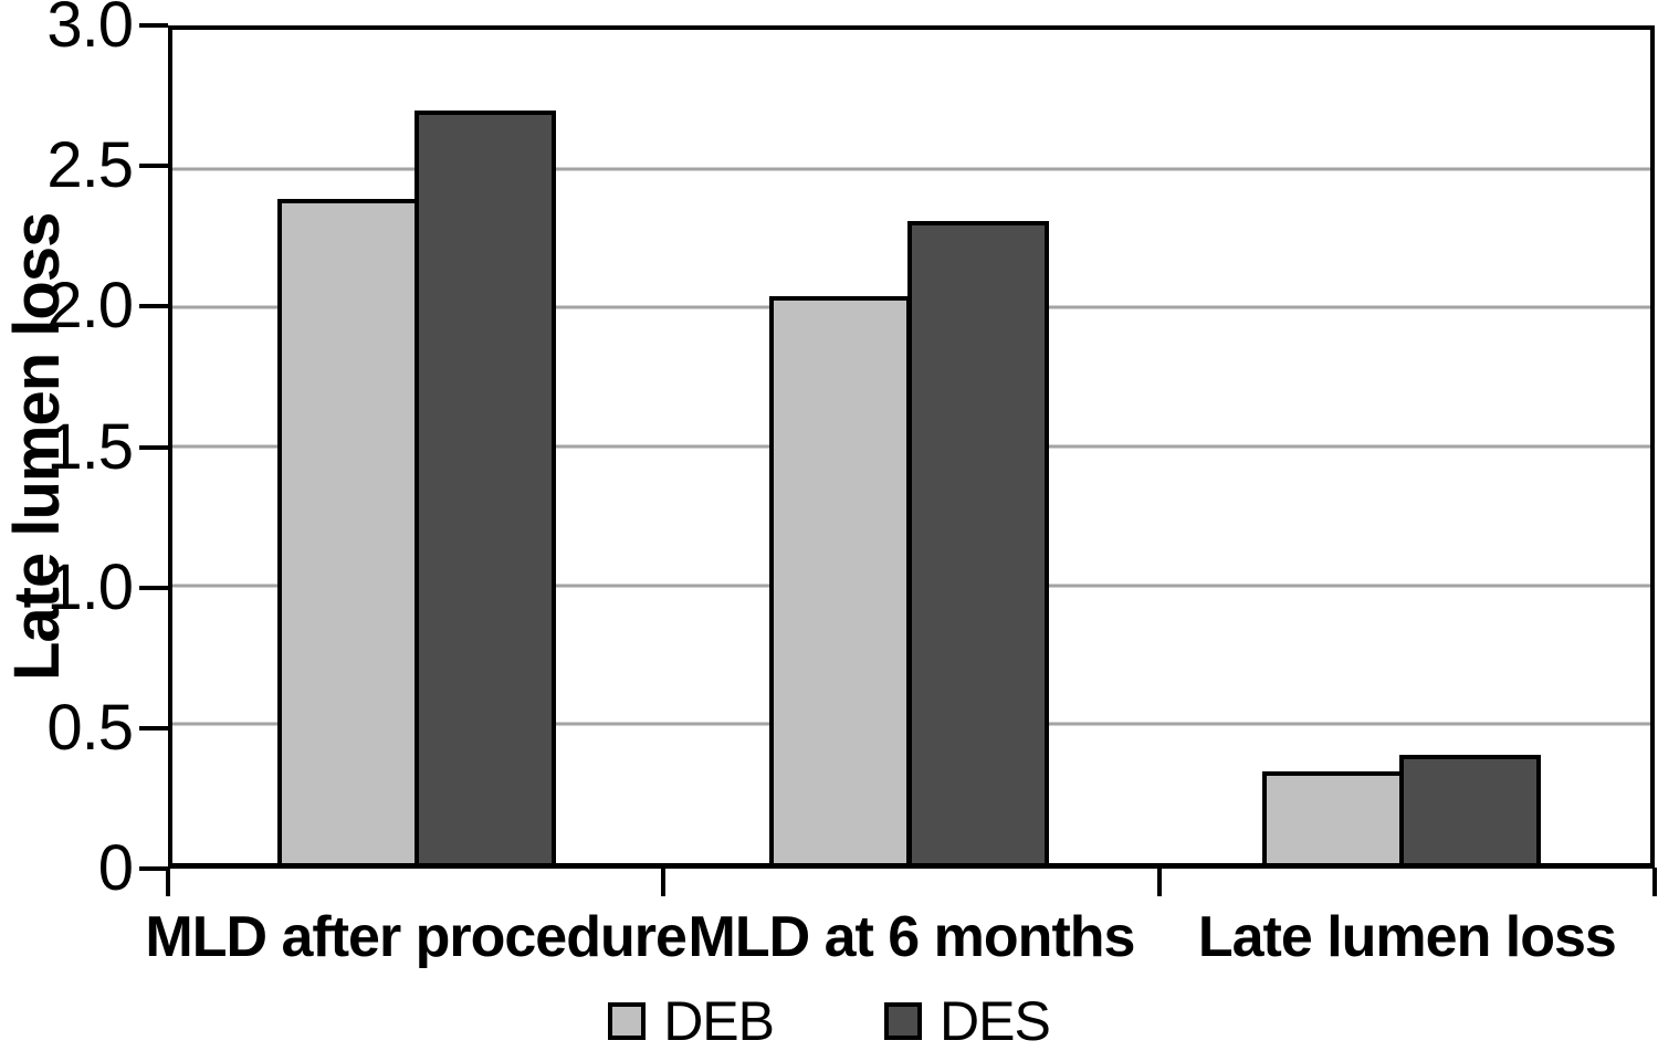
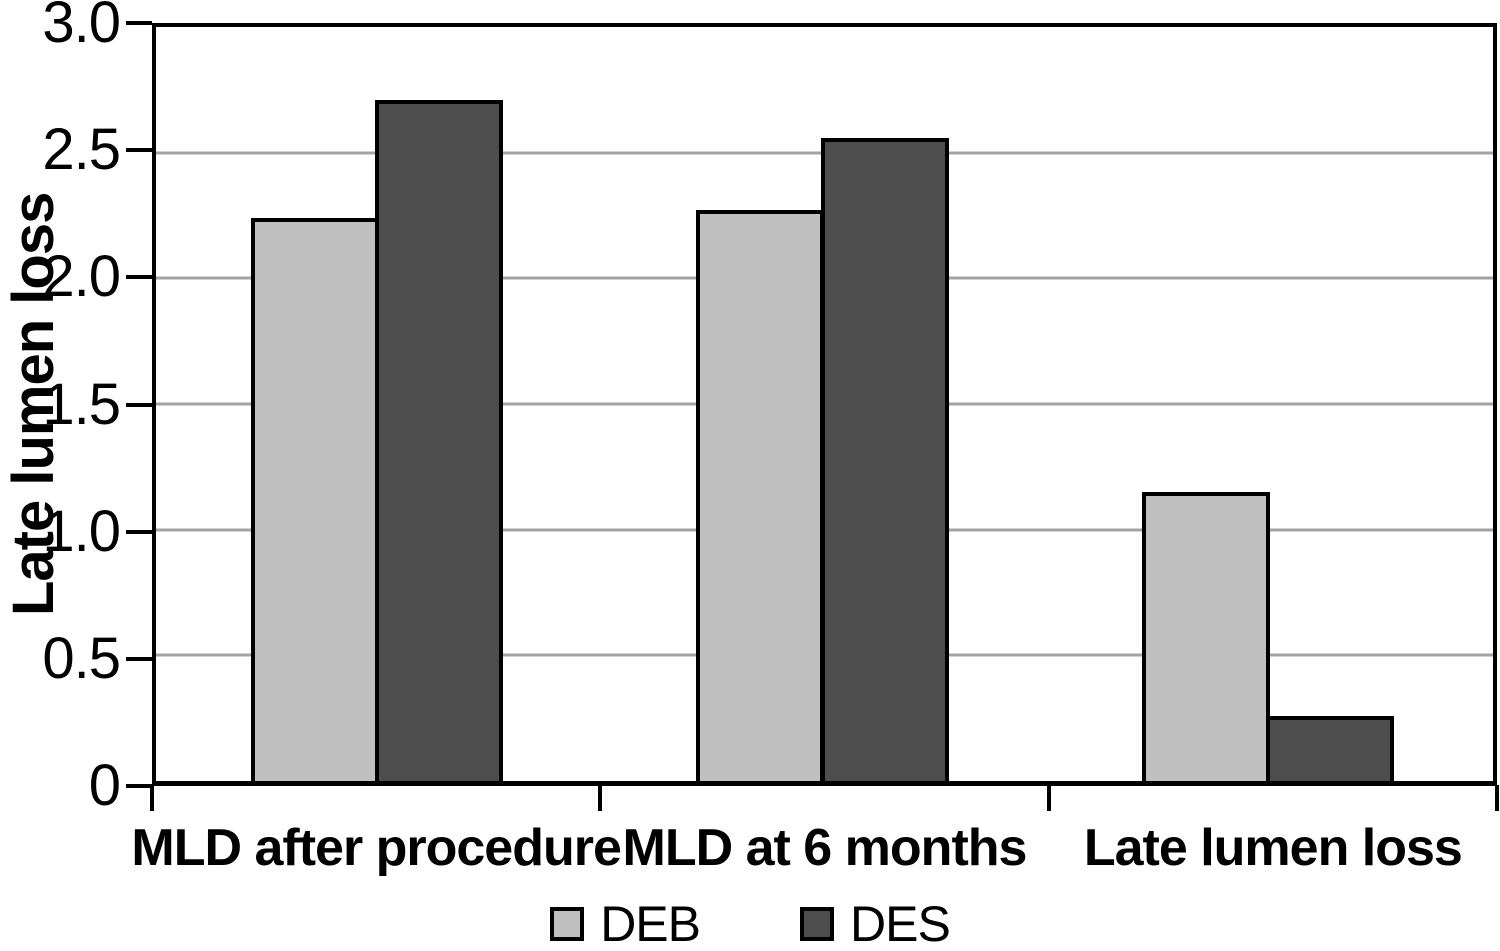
DEB/MLD after procedure: 2.39 -> 2.24
DEB/MLD at 6 months: 2.04 -> 2.27
DES/MLD at 6 months: 2.31 -> 2.56
DEB/Late lumen loss: 0.33 -> 1.15
DES/Late lumen loss: 0.39 -> 0.26
